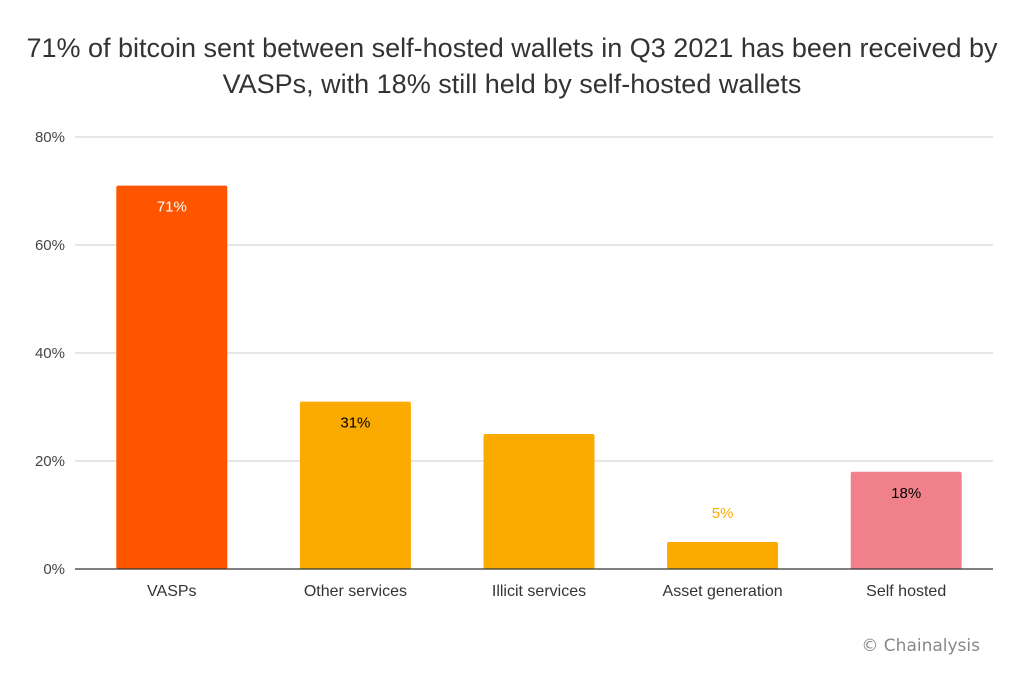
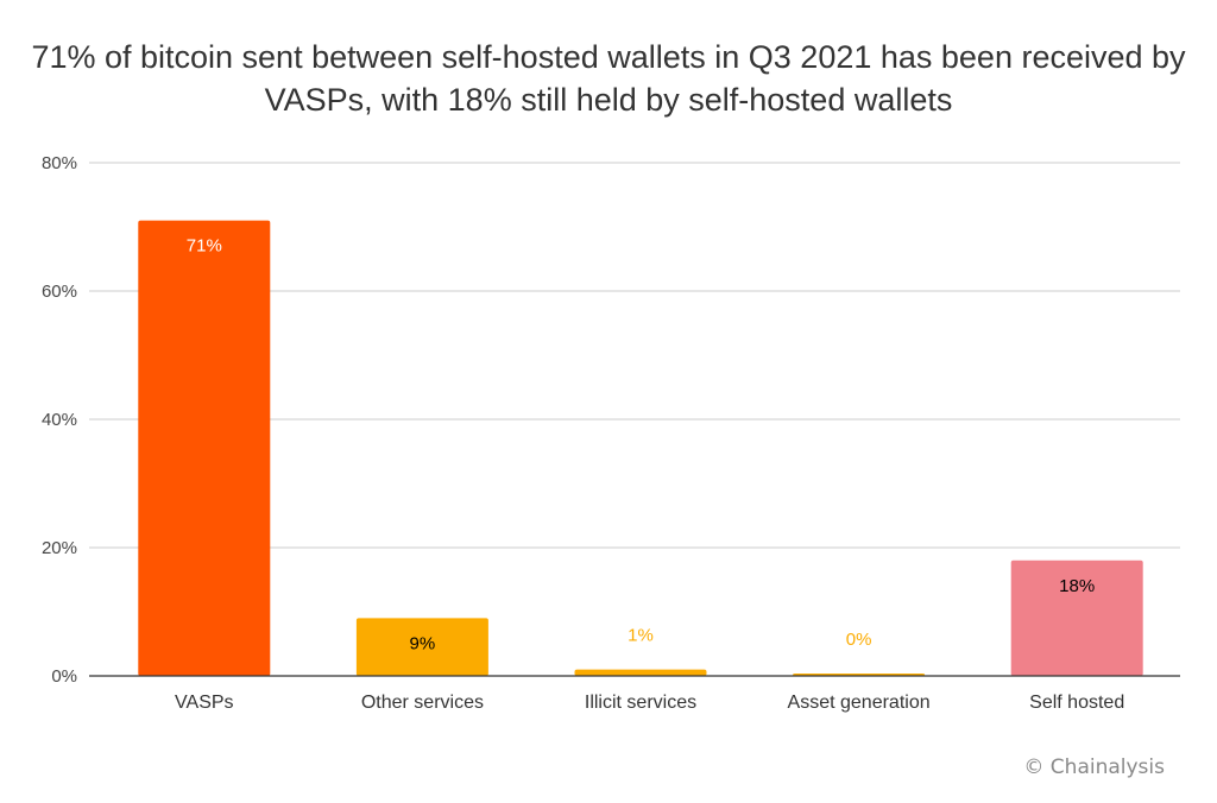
Other services: 31% -> 9%
Illicit services: 25% -> 1%
Asset generation: 5% -> 0%
